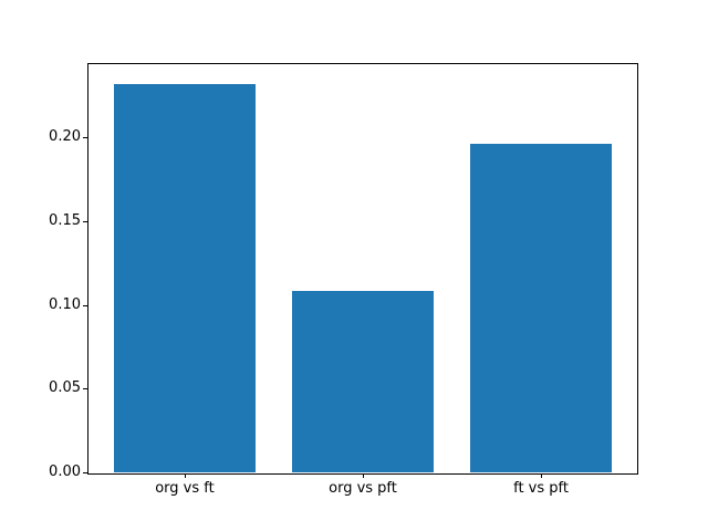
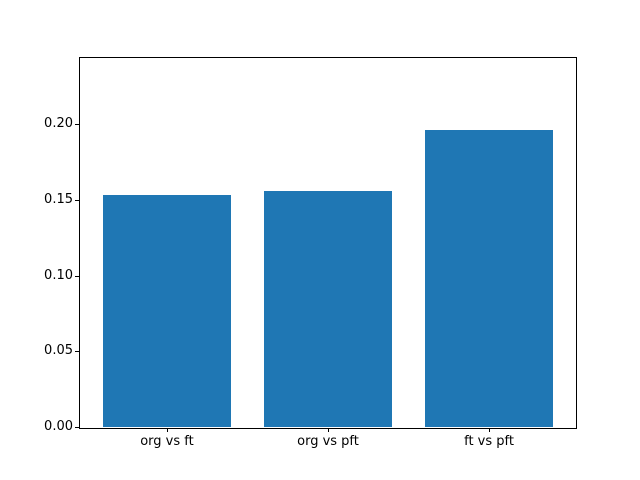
org vs ft: 0.232 -> 0.153
org vs pft: 0.108 -> 0.156
